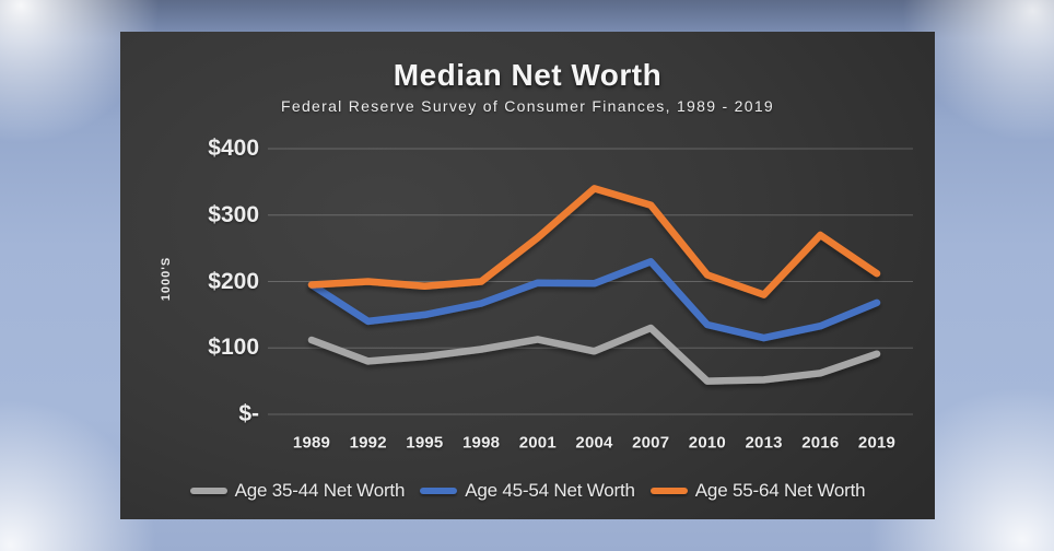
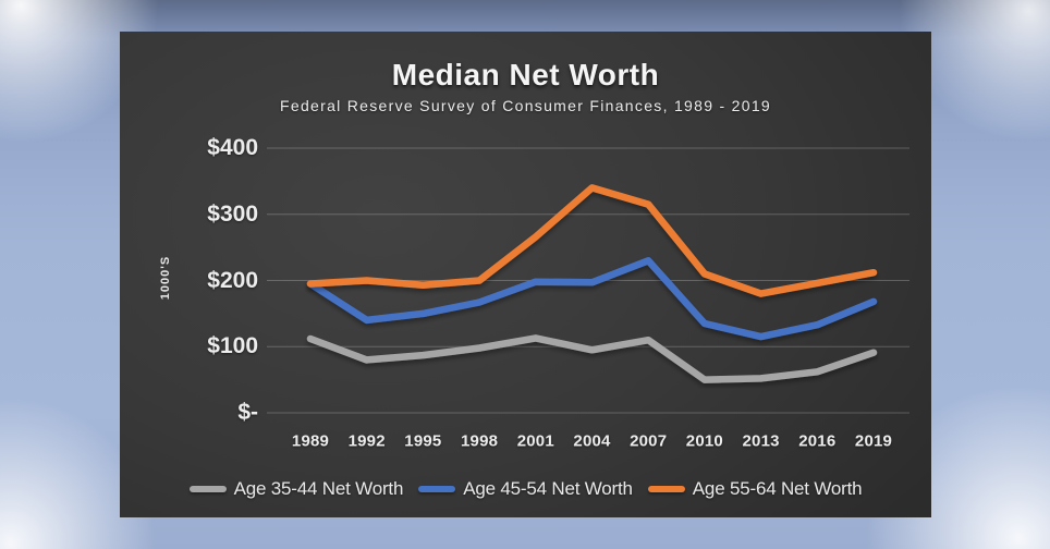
Age 35-44 Net Worth/2007: $130 -> $110
Age 55-64 Net Worth/2016: $270 -> $200
